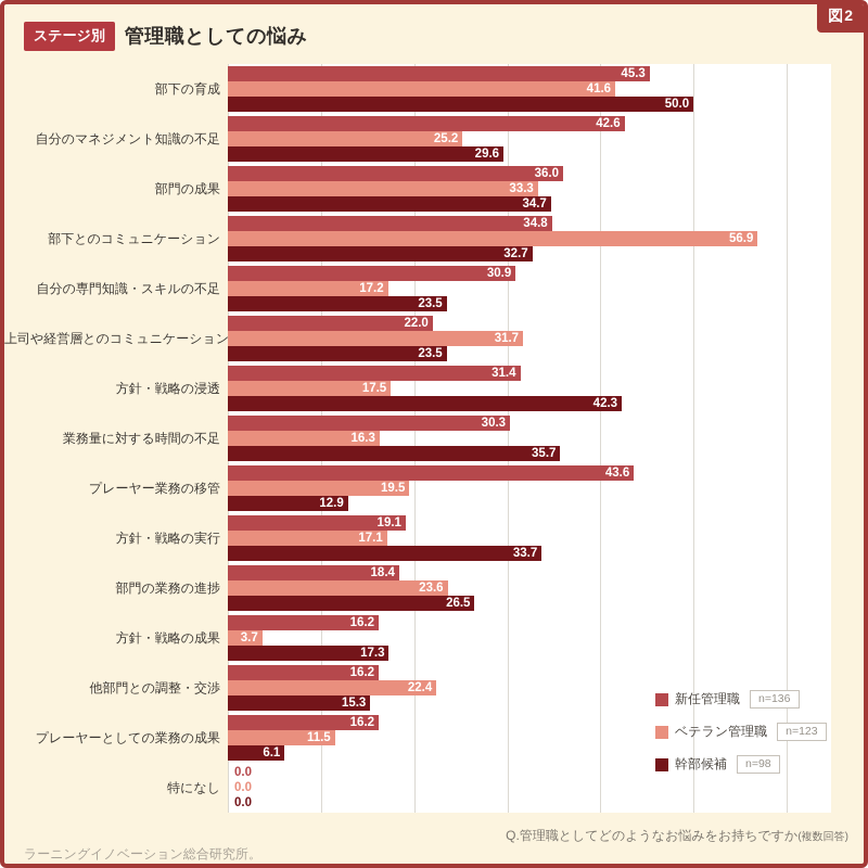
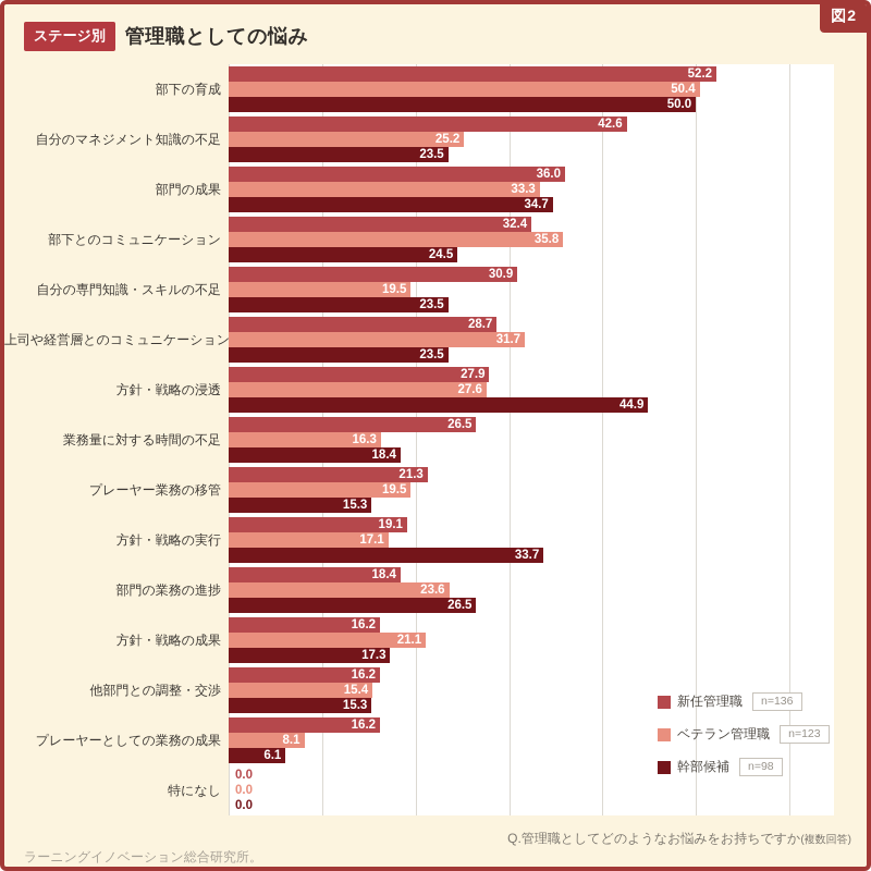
新任管理職/部下の育成: 45.3 -> 52.2
ベテラン管理職/部下の育成: 41.6 -> 50.4
幹部候補/自分のマネジメント知識の不足: 29.6 -> 23.5
新任管理職/部下とのコミュニケーション: 34.8 -> 32.4
ベテラン管理職/部下とのコミュニケーション: 56.9 -> 35.8
幹部候補/部下とのコミュニケーション: 32.7 -> 24.5
ベテラン管理職/自分の専門知識・スキルの不足: 17.2 -> 19.5
新任管理職/上司や経営層とのコミュニケーション: 22.0 -> 28.7
新任管理職/方針・戦略の浸透: 31.4 -> 27.9
ベテラン管理職/方針・戦略の浸透: 17.5 -> 27.6
幹部候補/方針・戦略の浸透: 42.3 -> 44.9
新任管理職/業務量に対する時間の不足: 30.3 -> 26.5
幹部候補/業務量に対する時間の不足: 35.7 -> 18.4
新任管理職/プレーヤー業務の移管: 43.6 -> 21.3
幹部候補/プレーヤー業務の移管: 12.9 -> 15.3
ベテラン管理職/方針・戦略の成果: 3.7 -> 21.1
ベテラン管理職/他部門との調整・交渉: 22.4 -> 15.4
ベテラン管理職/プレーヤーとしての業務の成果: 11.5 -> 8.1
